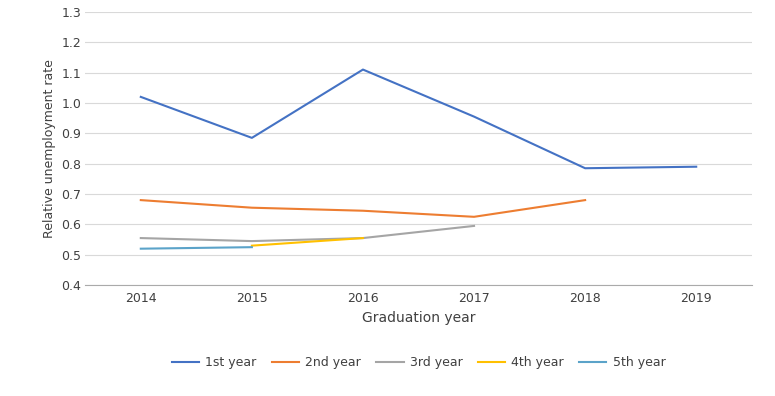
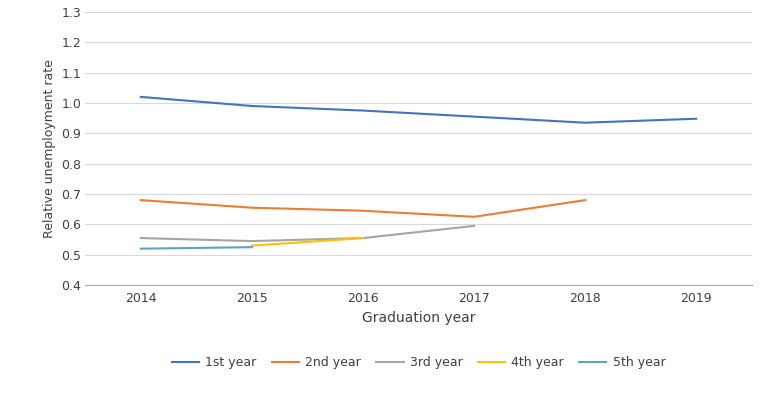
1st year/2015: 0.885 -> 0.990
1st year/2016: 1.110 -> 0.975
1st year/2018: 0.785 -> 0.935
1st year/2019: 0.790 -> 0.948
